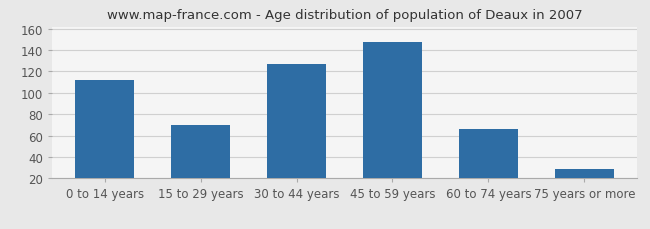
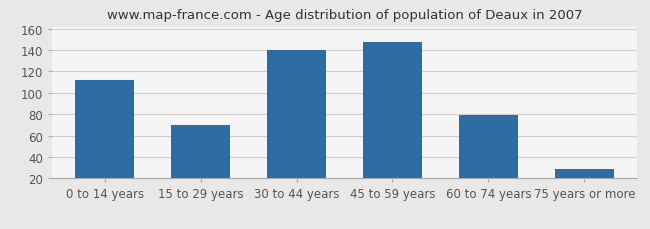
30 to 44 years: 127 -> 140
60 to 74 years: 66 -> 79
